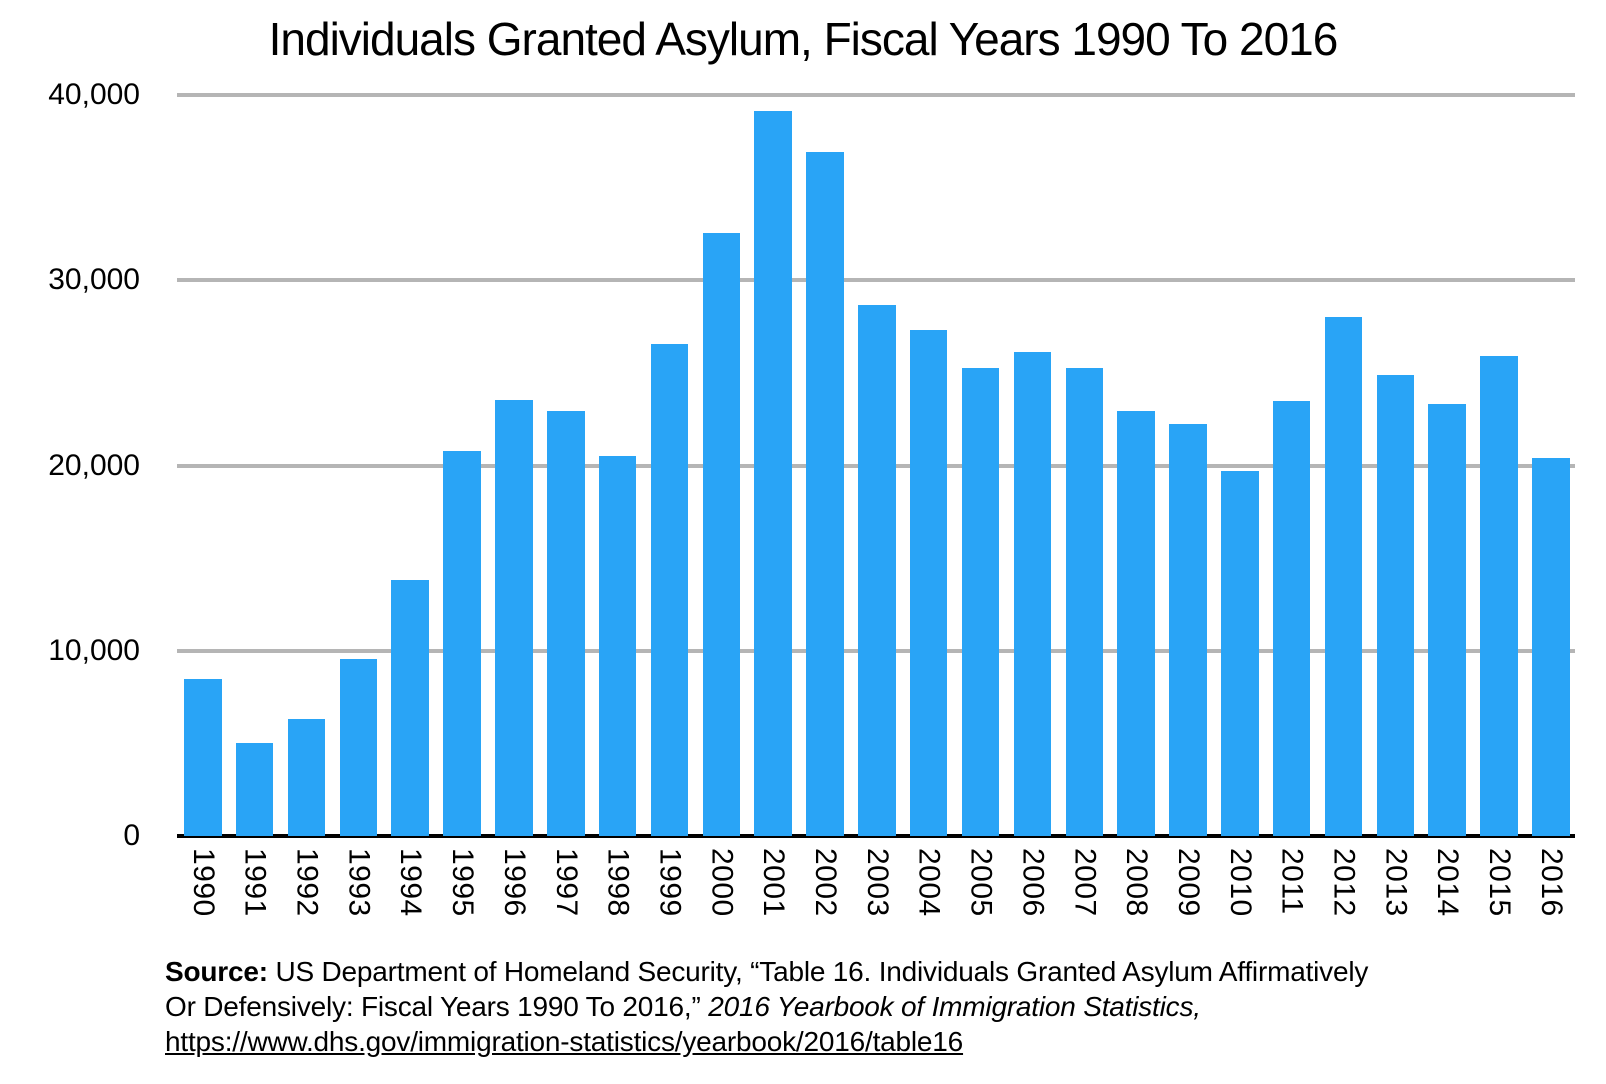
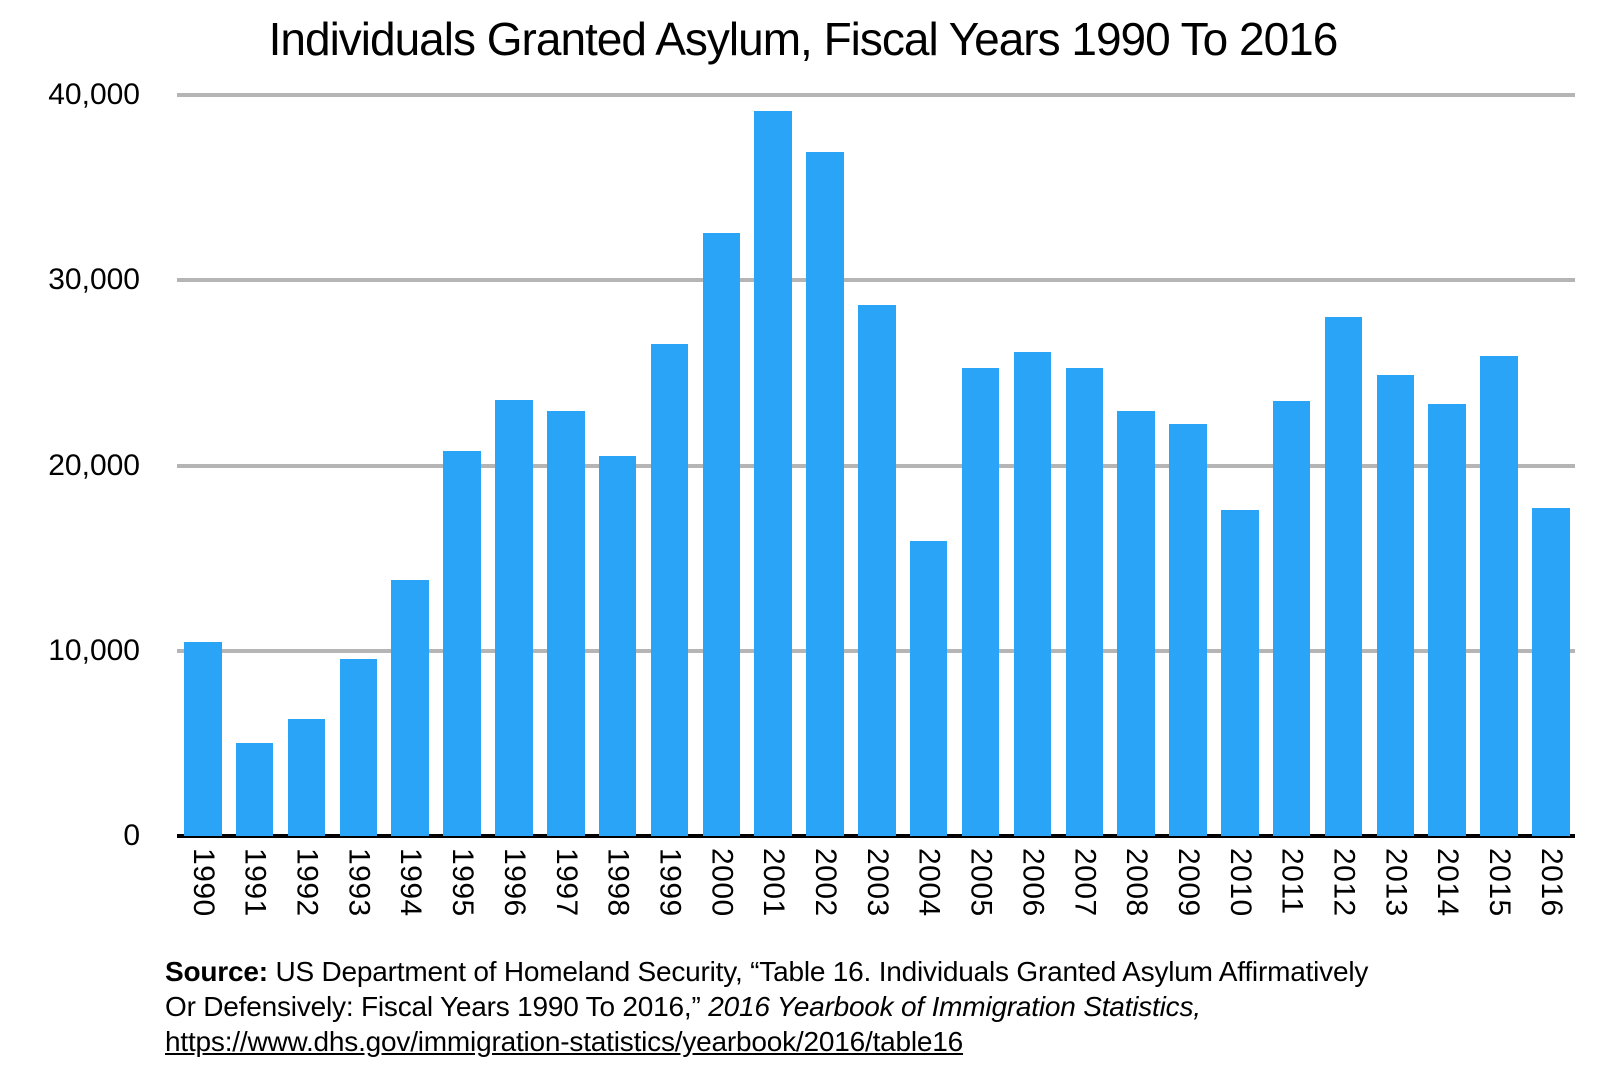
1990: 8500 -> 10500
2004: 27300 -> 15900
2010: 19700 -> 17600
2016: 20400 -> 17700
